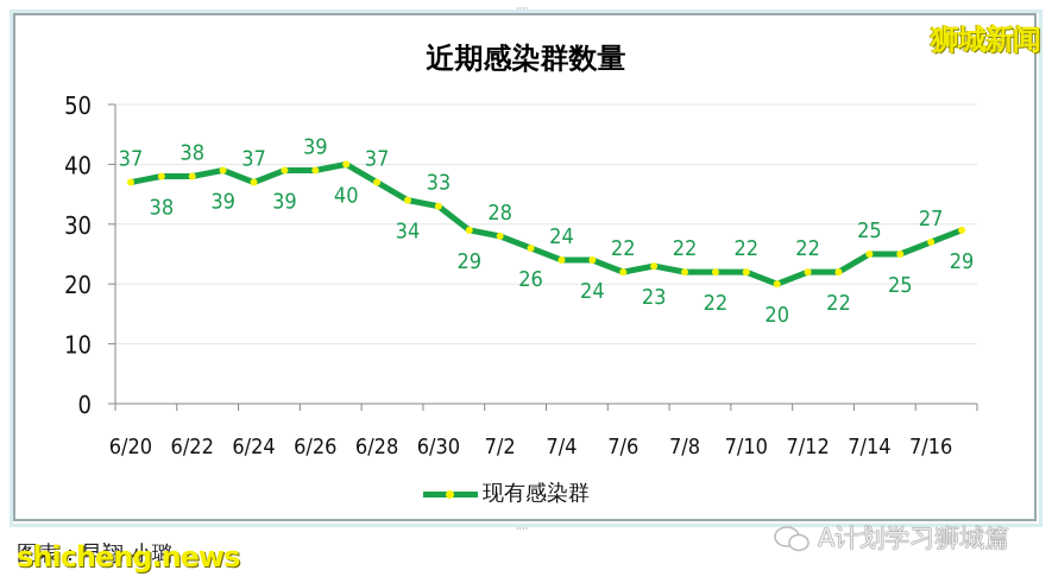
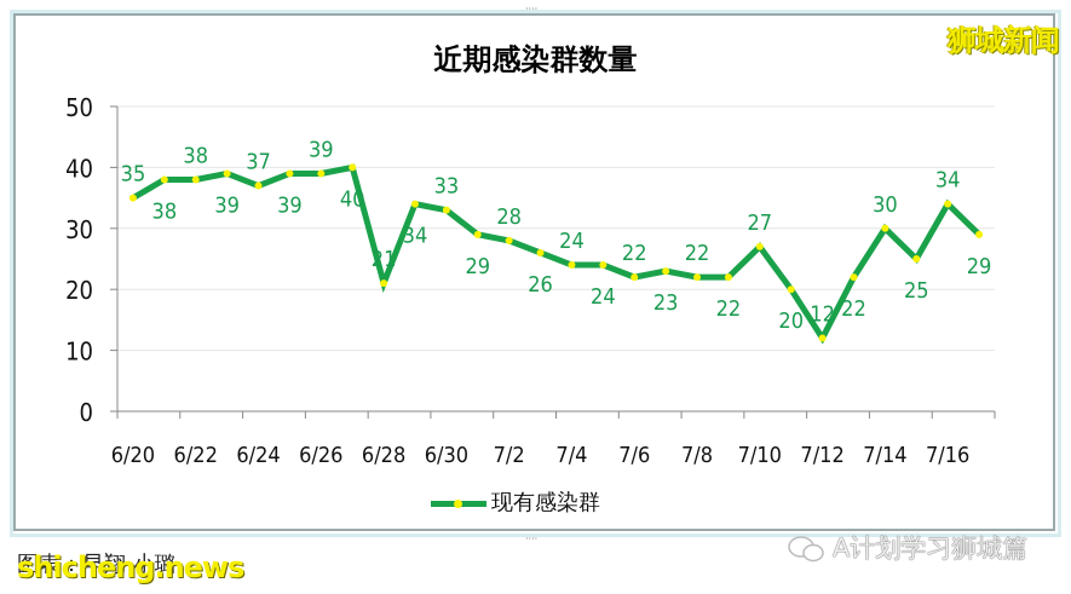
6/20: 37 -> 35
6/28: 37 -> 21
7/10: 22 -> 27
7/12: 22 -> 12
7/14: 25 -> 30
7/16: 27 -> 34
